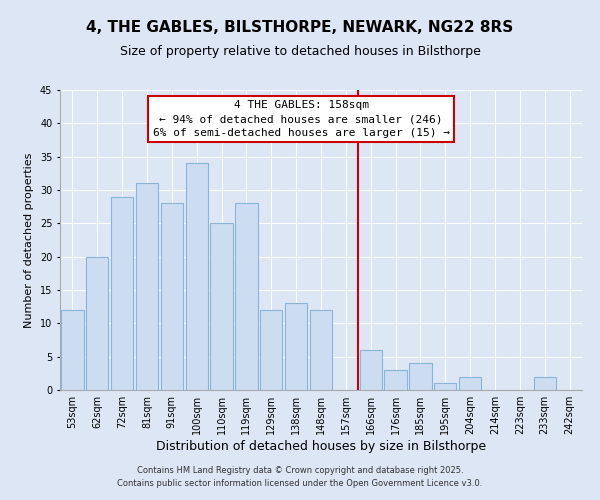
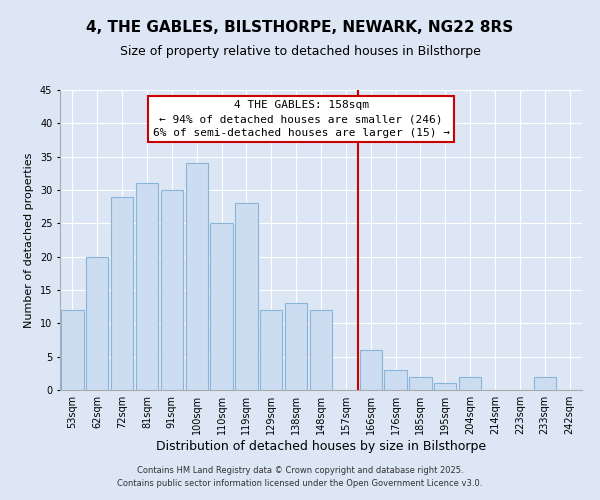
91sqm: 28 -> 30
185sqm: 4 -> 2
